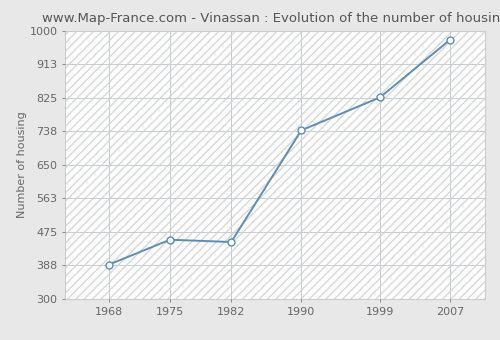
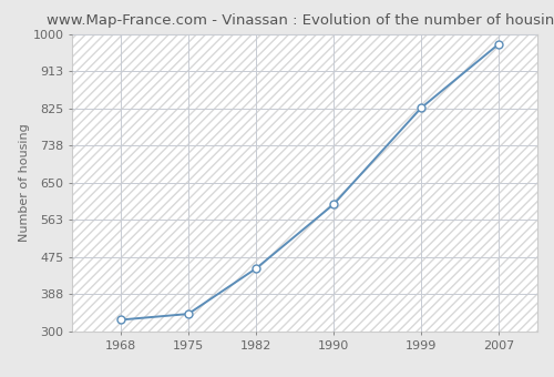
1968: 390 -> 328
1975: 455 -> 342
1990: 740 -> 600
